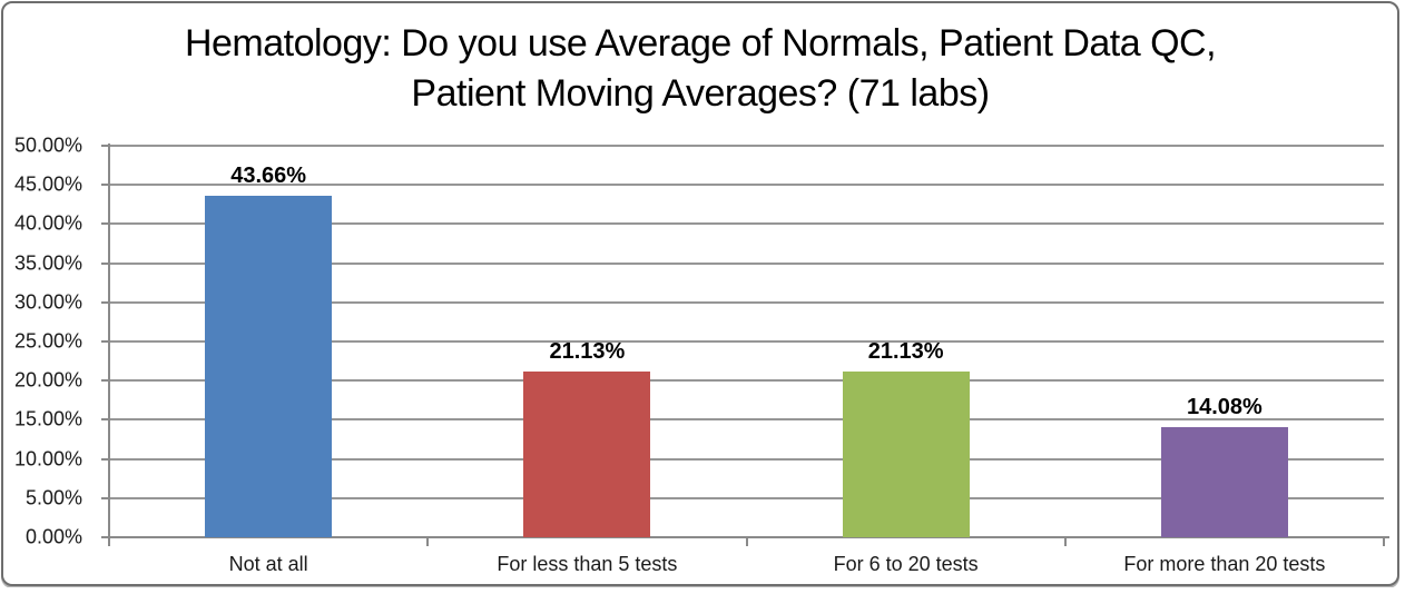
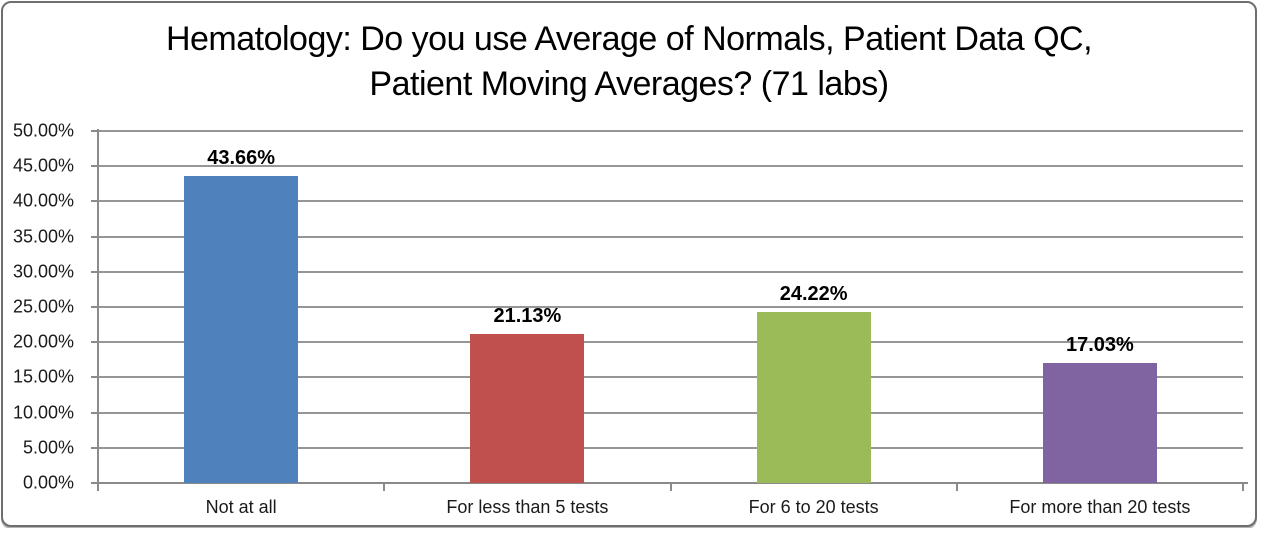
For 6 to 20 tests: 21.13% -> 24.22%
For more than 20 tests: 14.08% -> 17.03%
